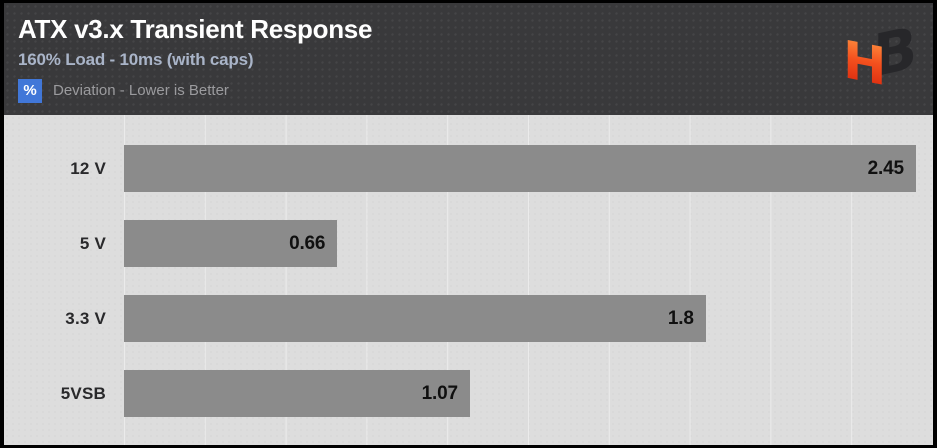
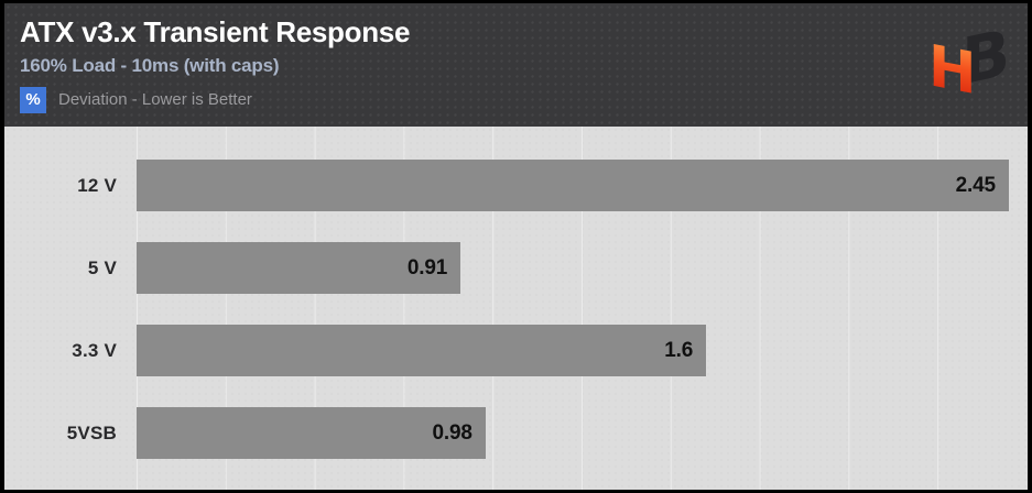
5 V: 0.66 -> 0.91
3.3 V: 1.8 -> 1.6
5VSB: 1.07 -> 0.98
